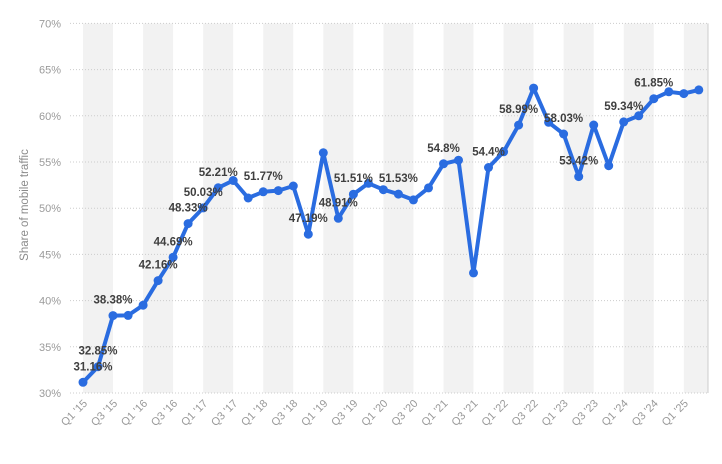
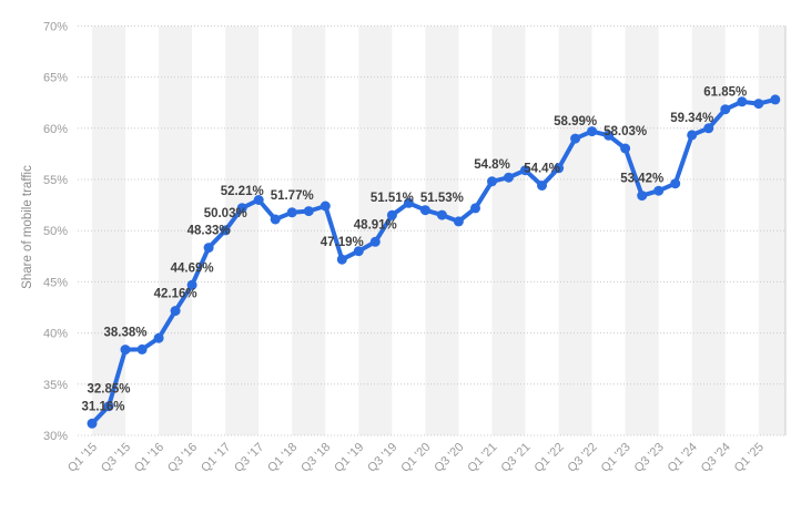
Q1 '19: 56% -> 48%
Q3 '21: 43% -> 56%
Q3 '22: 63% -> 60%
Q3 '23: 59% -> 54%
